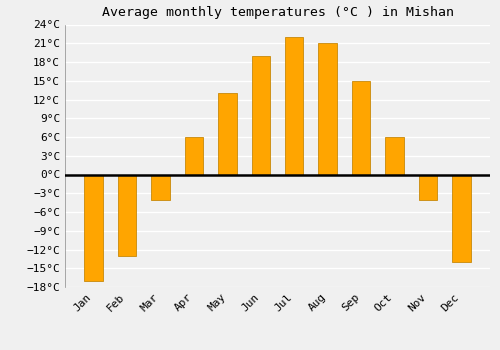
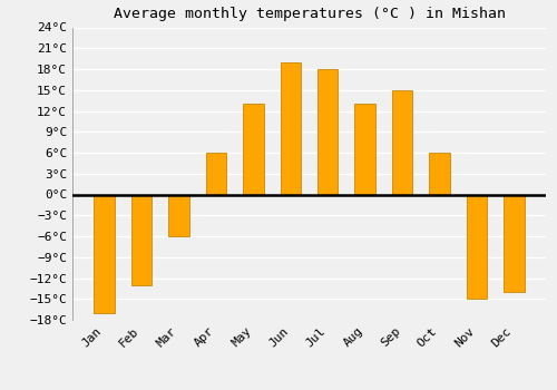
Mar: -4°C -> -6°C
Jul: 22°C -> 18°C
Aug: 21°C -> 13°C
Nov: -4°C -> -15°C
